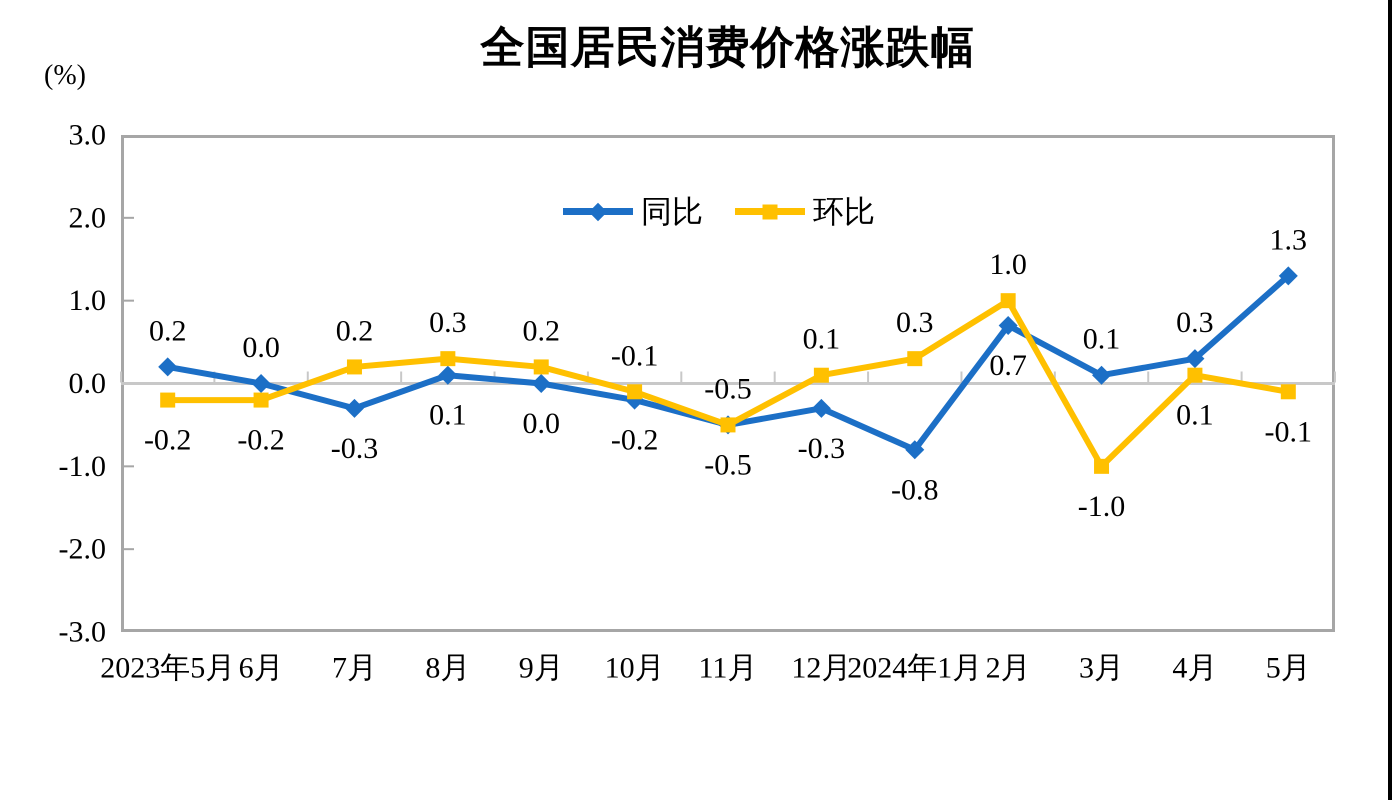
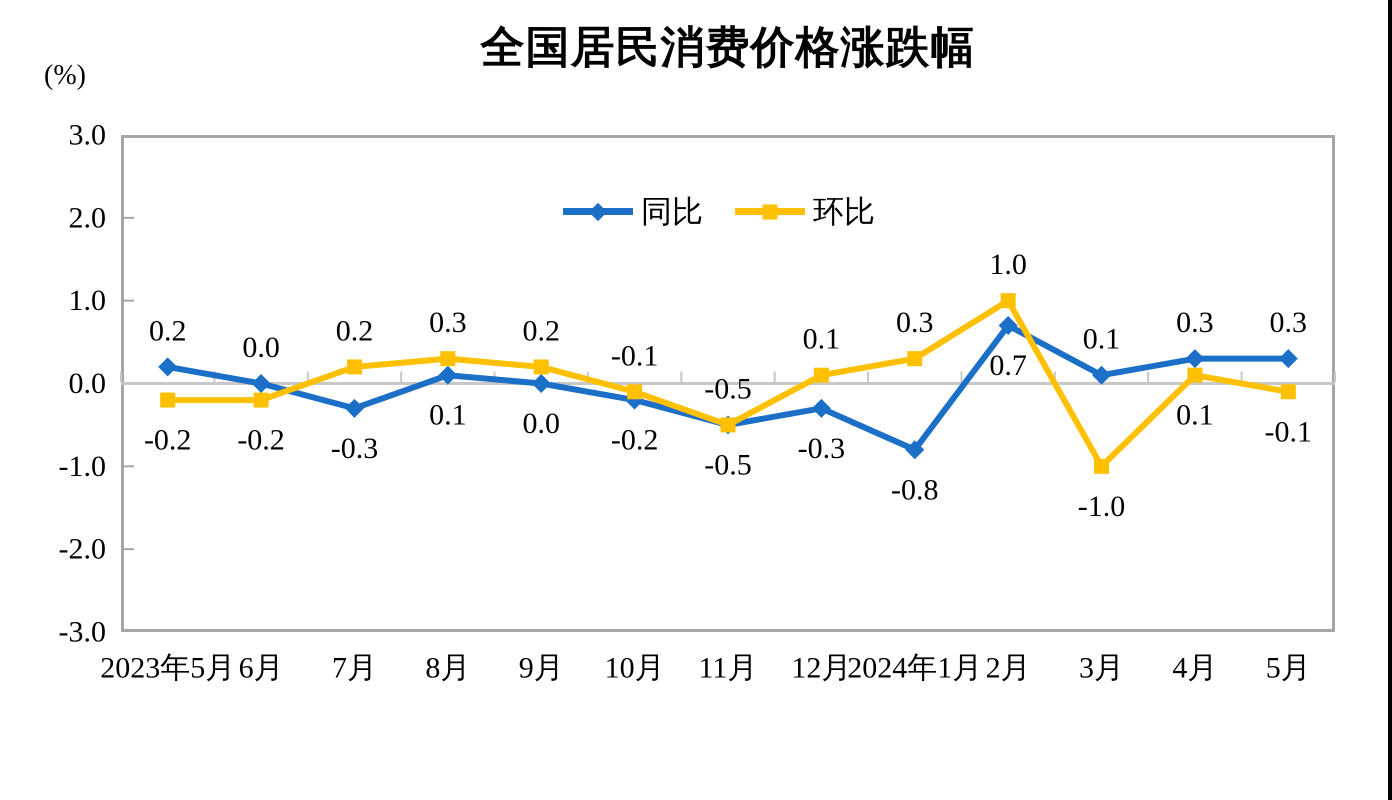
同比/5月: 1.3 -> 0.3
